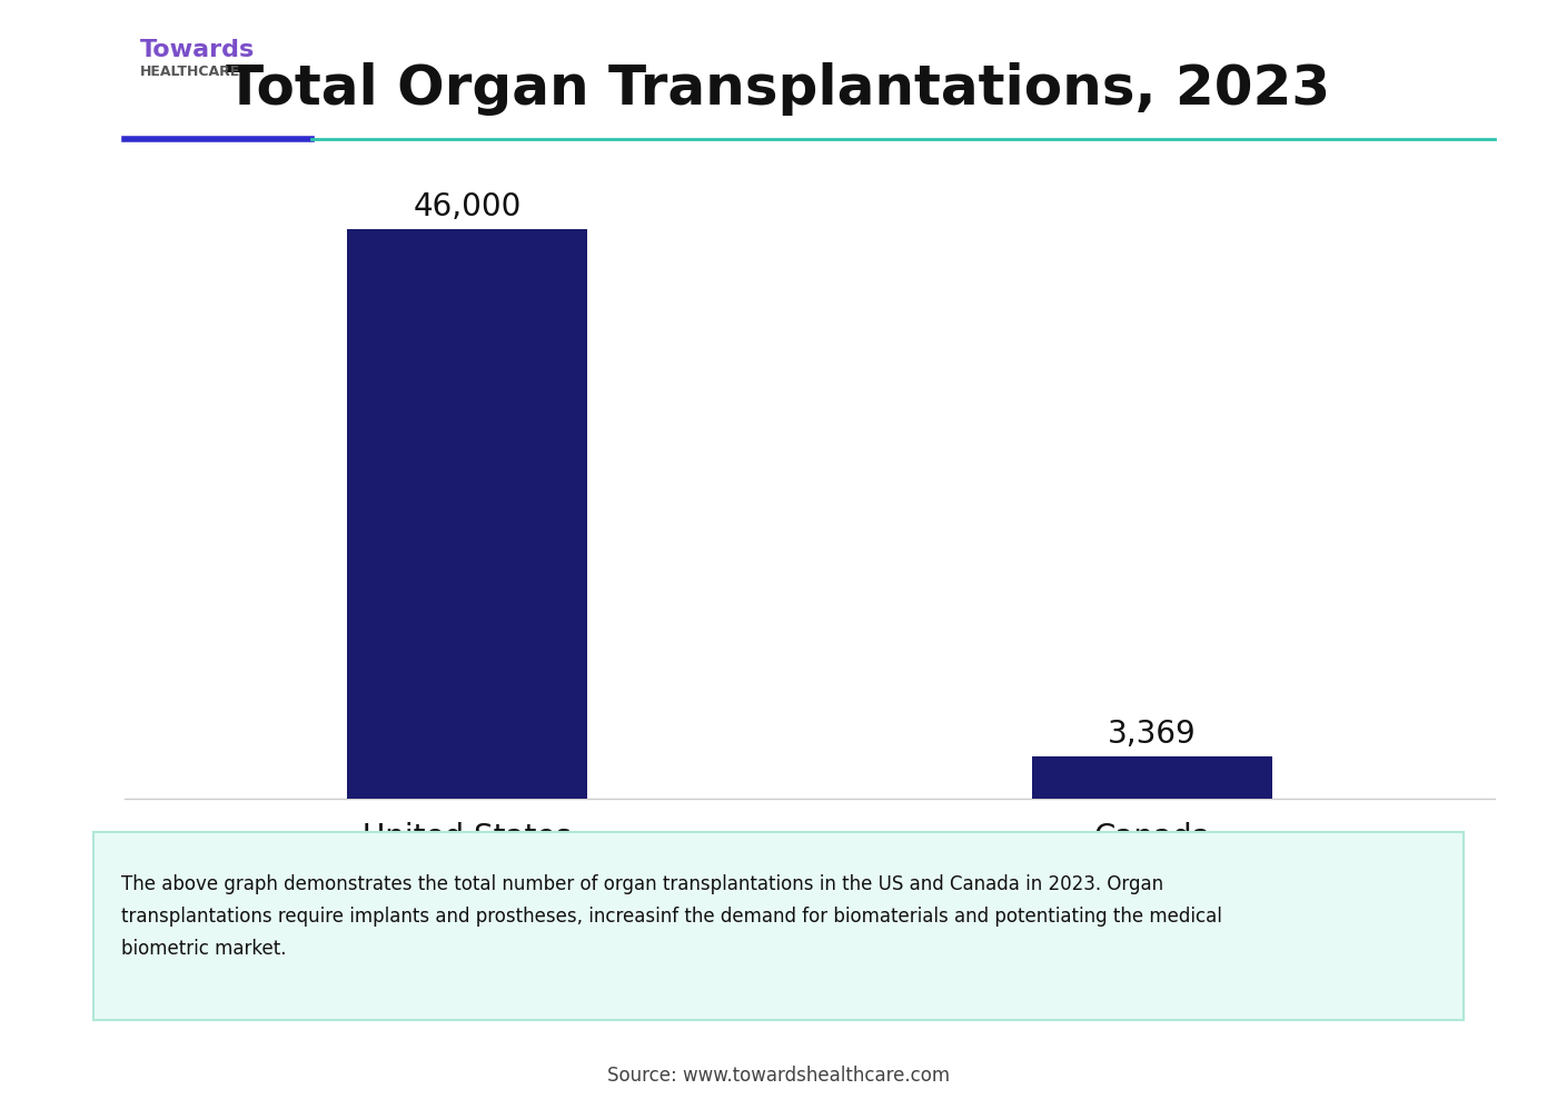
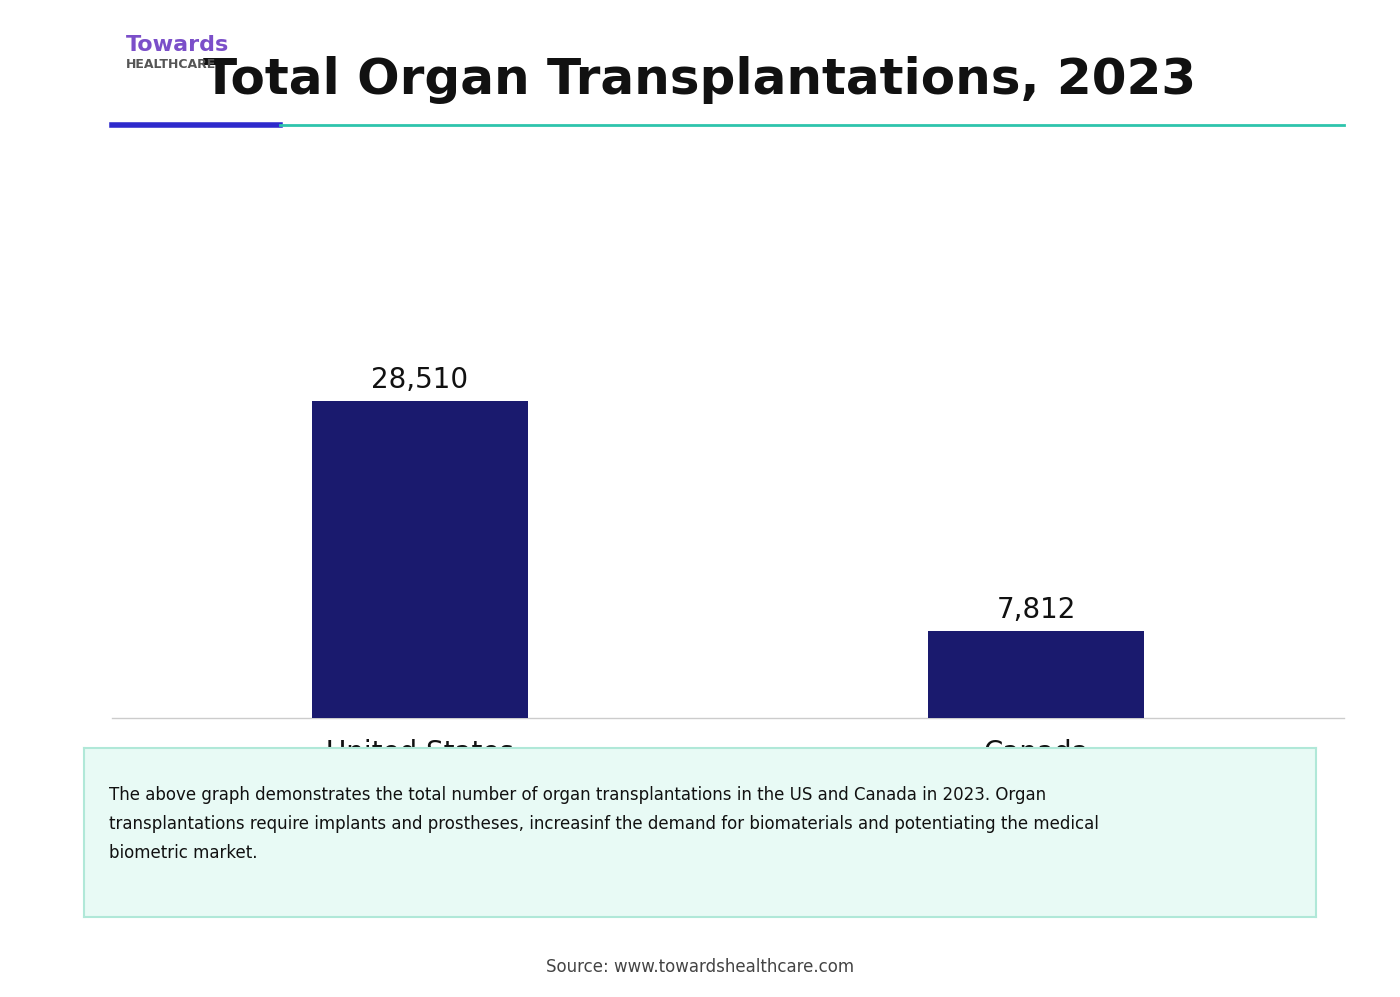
United States: 46,000 -> 28,510
Canada: 3,369 -> 7,812
